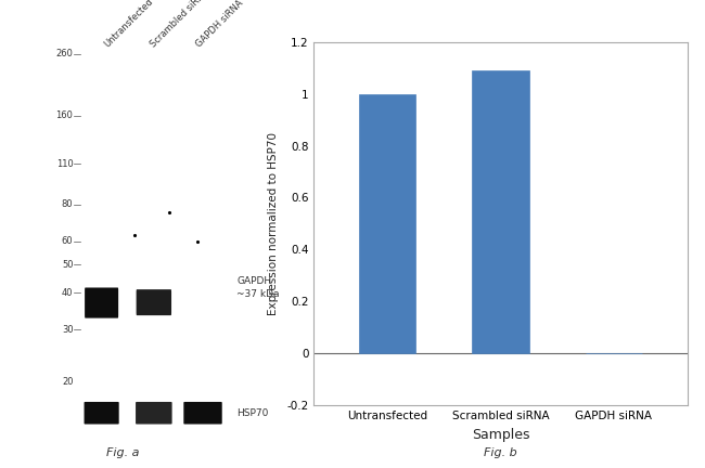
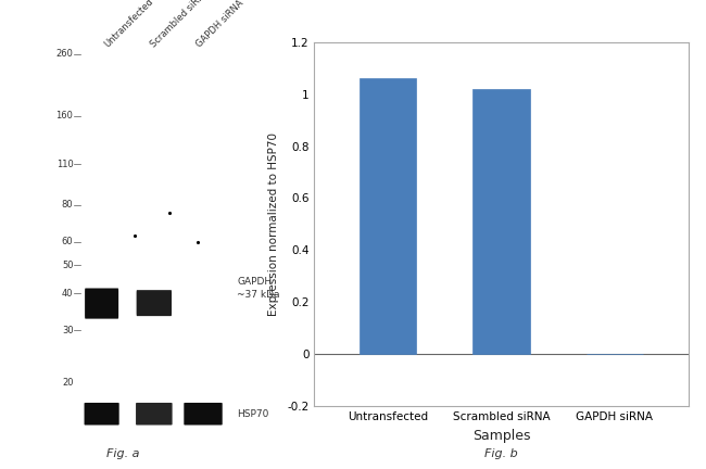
Untransfected: 1.00 -> 1.06
Scrambled siRNA: 1.09 -> 1.02
